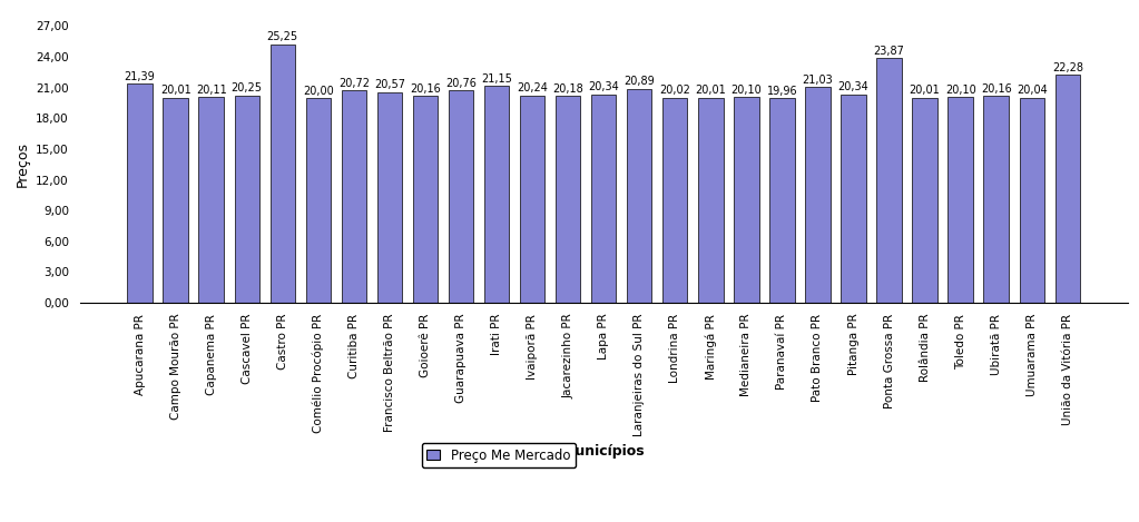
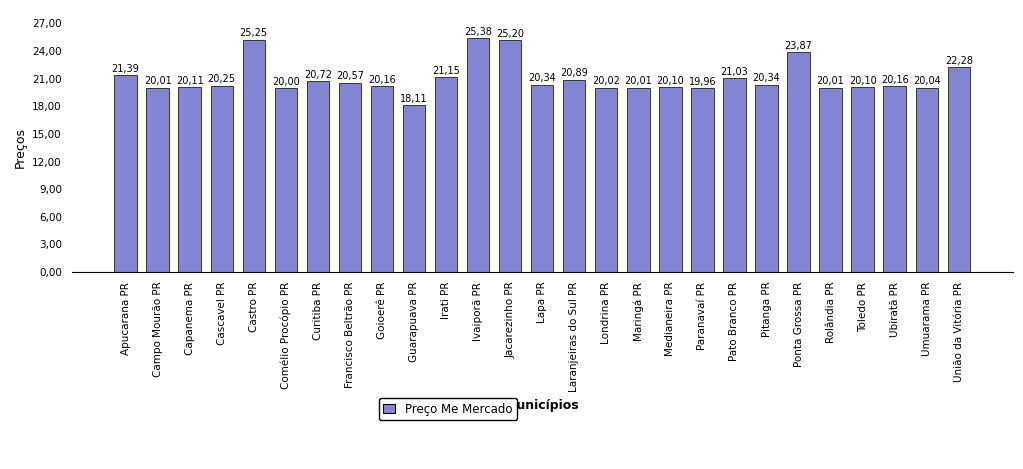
Guarapuava PR: 20,76 -> 18,11
Ivaiporã PR: 20,24 -> 25,38
Jacarezinho PR: 20,18 -> 25,20
